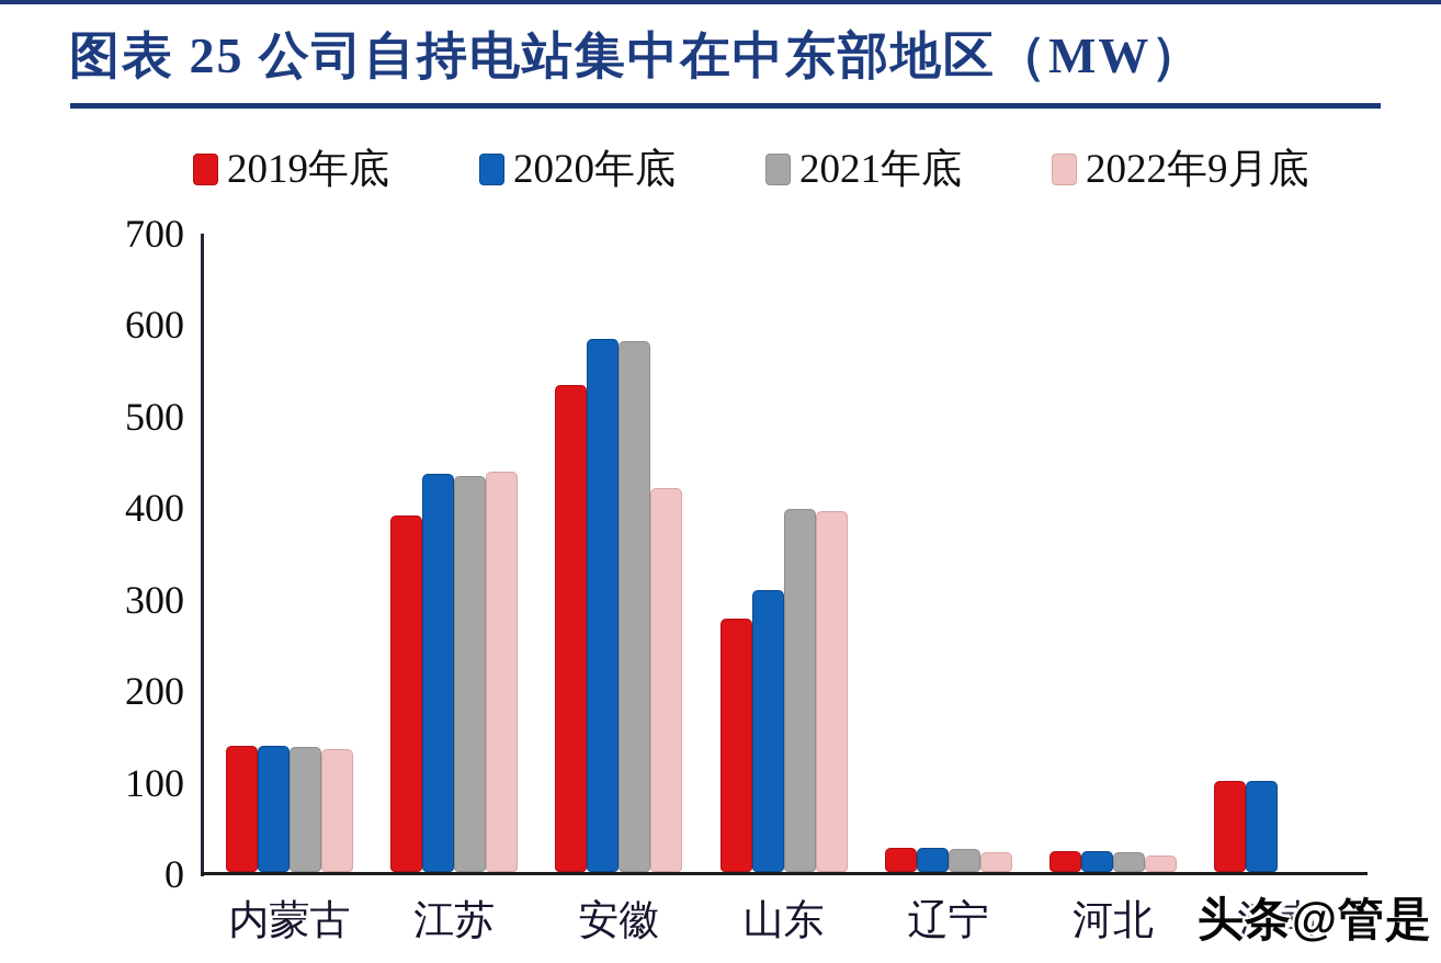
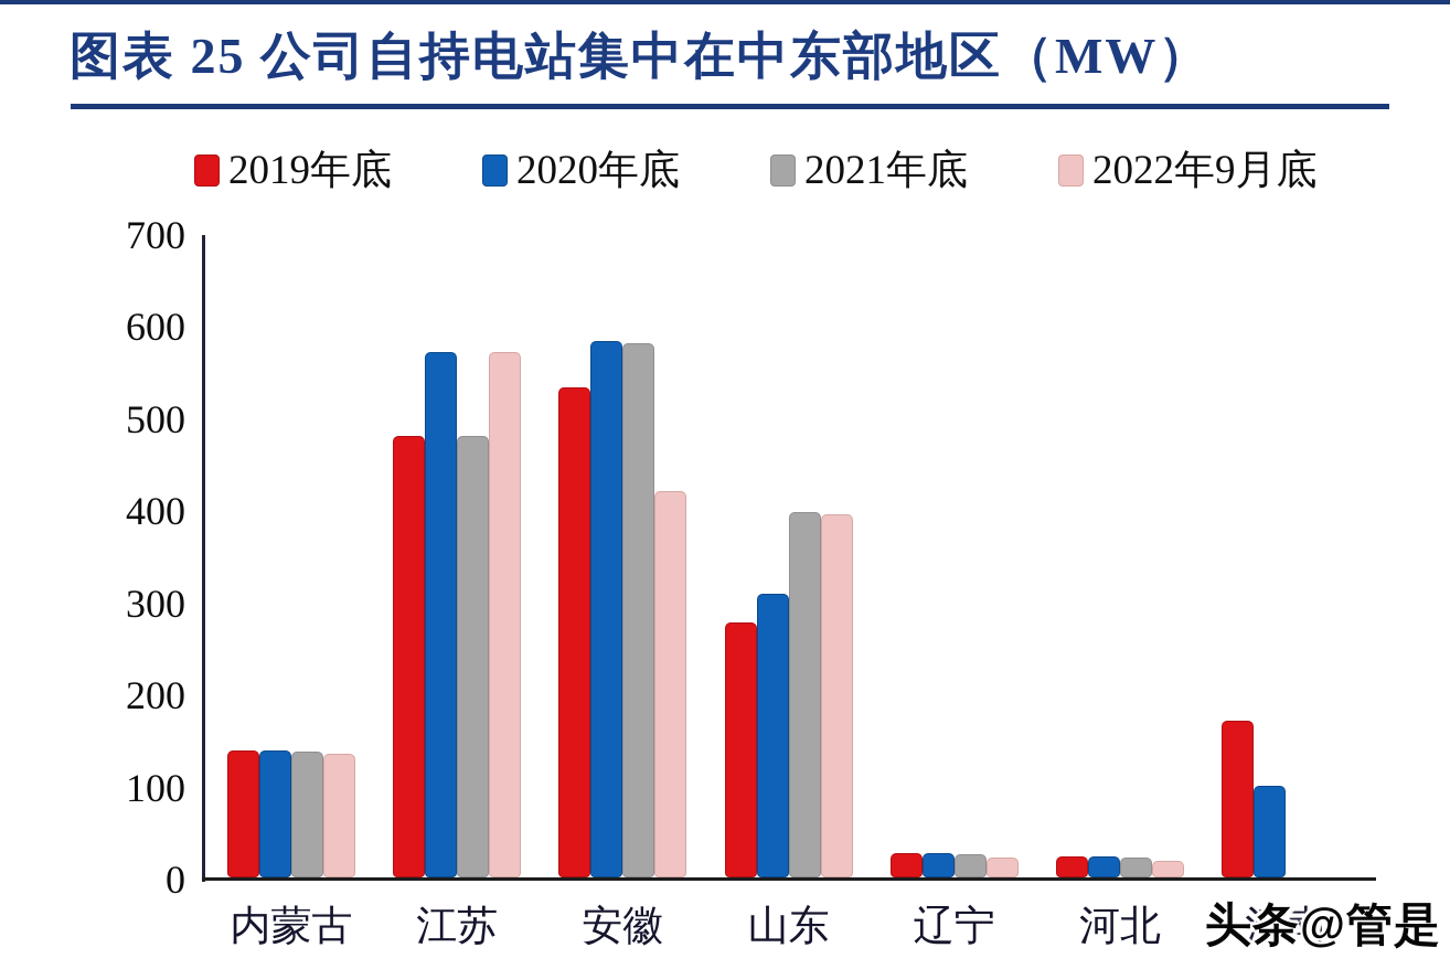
2019年底/江苏: 390 -> 480
2020年底/江苏: 440 -> 570
2021年底/江苏: 430 -> 480
2022年9月底/江苏: 440 -> 570
2019年底/河南: 100 -> 170
